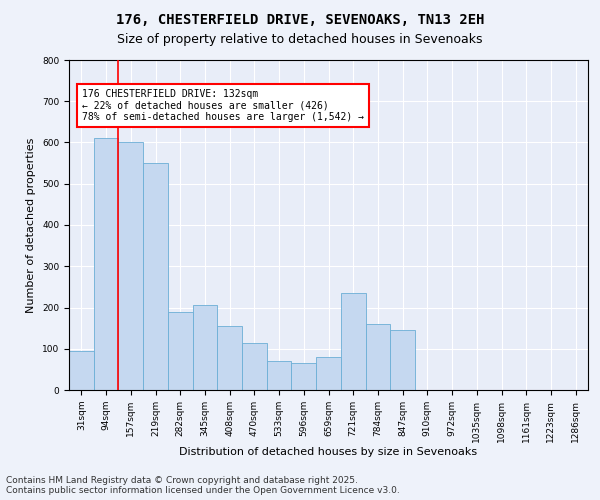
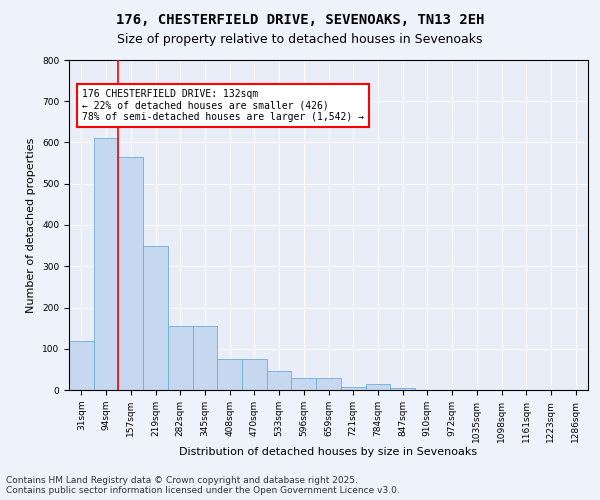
31sqm: 95 -> 120
157sqm: 600 -> 565
219sqm: 550 -> 350
282sqm: 190 -> 155
345sqm: 205 -> 155
408sqm: 155 -> 75
470sqm: 115 -> 75
533sqm: 70 -> 45
596sqm: 65 -> 30
659sqm: 80 -> 30
721sqm: 235 -> 8
784sqm: 160 -> 15
847sqm: 145 -> 5
